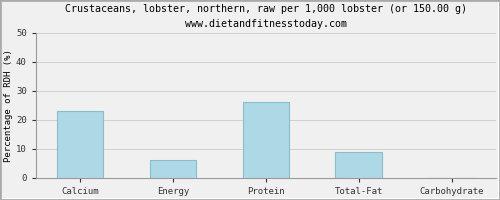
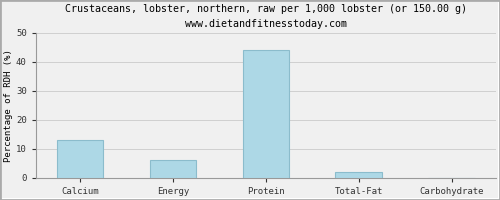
Calcium: 23 -> 13
Protein: 26 -> 44
Total-Fat: 9 -> 2
